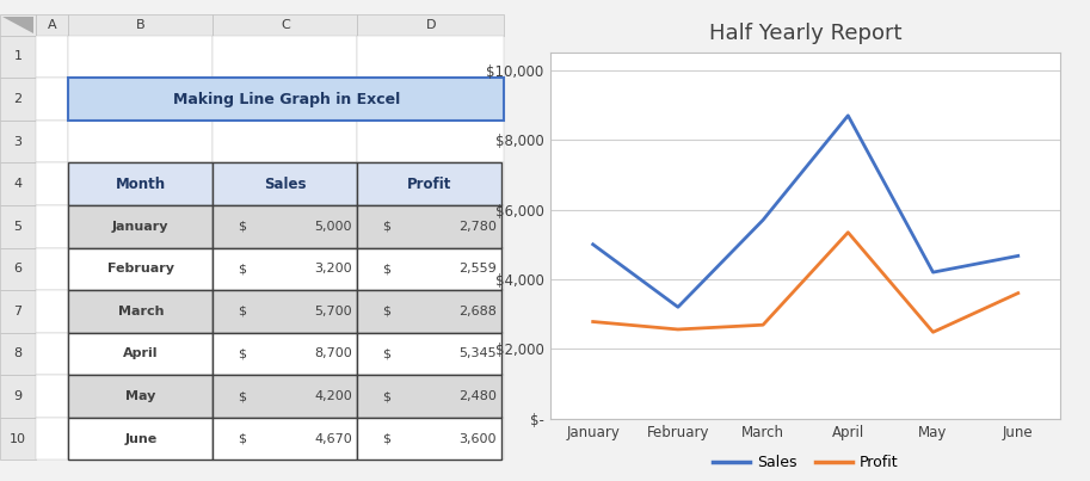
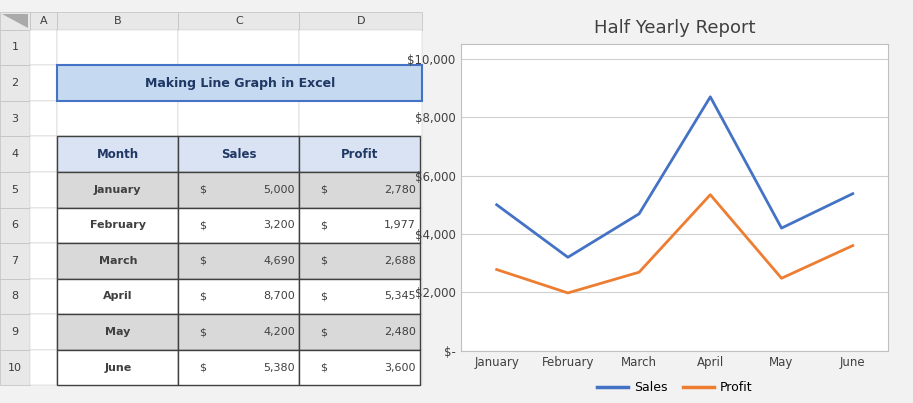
Profit/February: 2,559 -> 1,977
Sales/March: 5,700 -> 4,690
Sales/June: 4,670 -> 5,380
